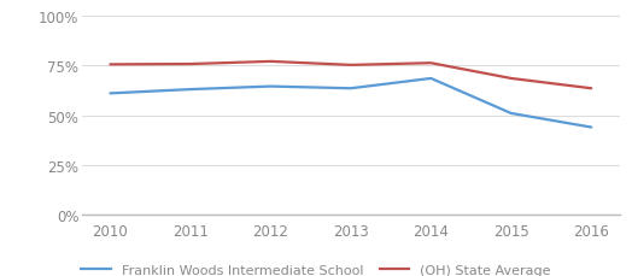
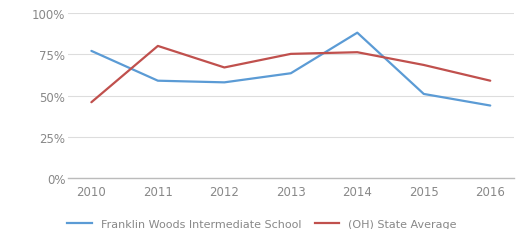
Franklin Woods Intermediate School/2010: 61% -> 77%
(OH) State Average/2010: 76% -> 46%
Franklin Woods Intermediate School/2011: 63% -> 59%
(OH) State Average/2011: 76% -> 80%
Franklin Woods Intermediate School/2012: 65% -> 58%
(OH) State Average/2012: 77% -> 67%
Franklin Woods Intermediate School/2014: 69% -> 88%
(OH) State Average/2016: 64% -> 59%
